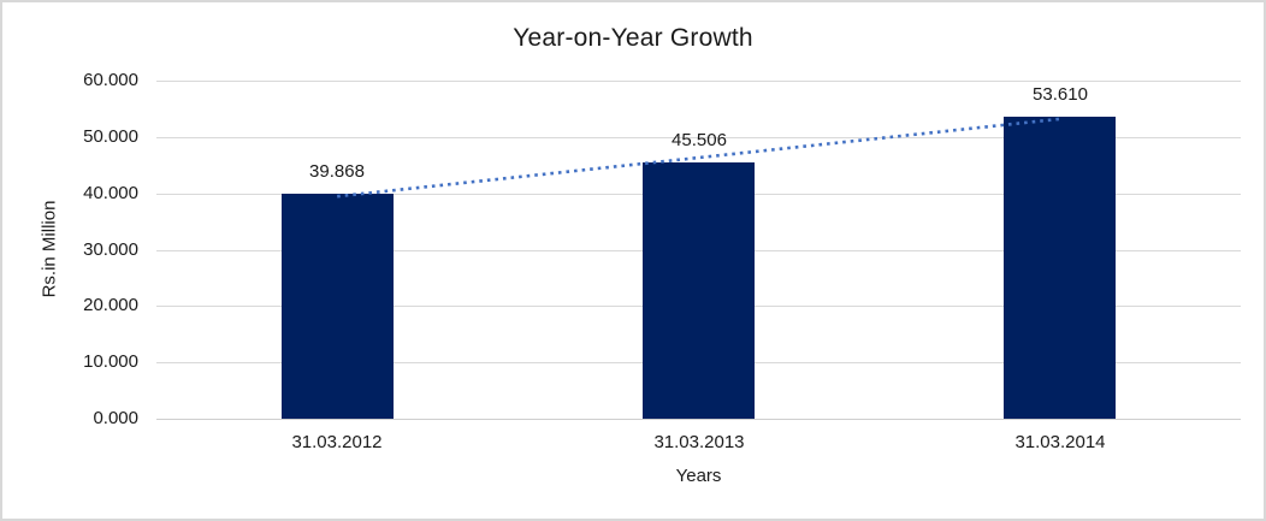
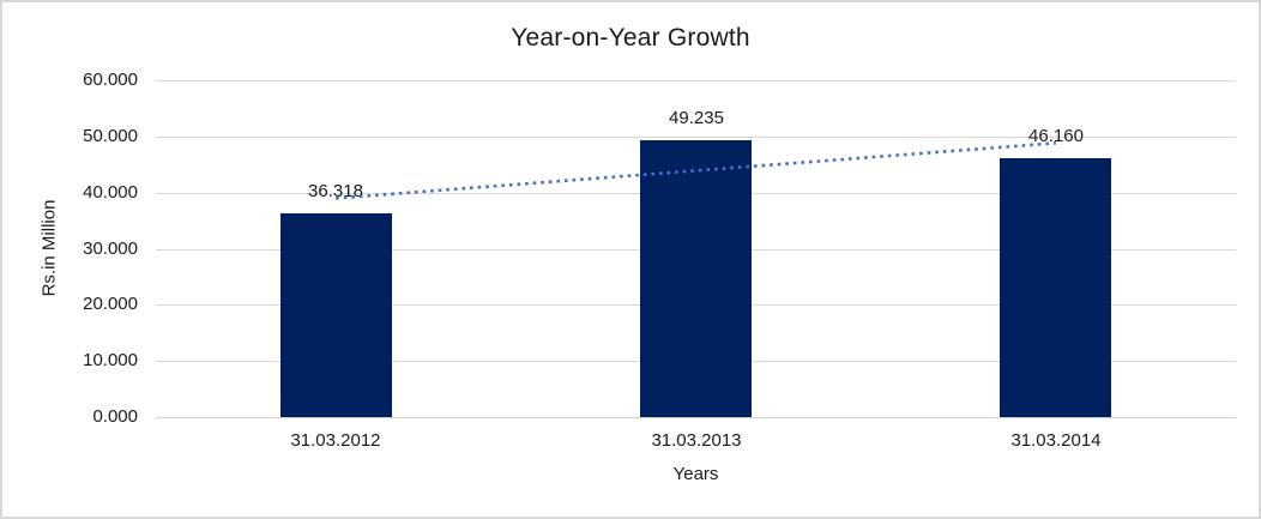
31.03.2012: 39.868 -> 36.318
31.03.2013: 45.506 -> 49.235
31.03.2014: 53.610 -> 46.160
